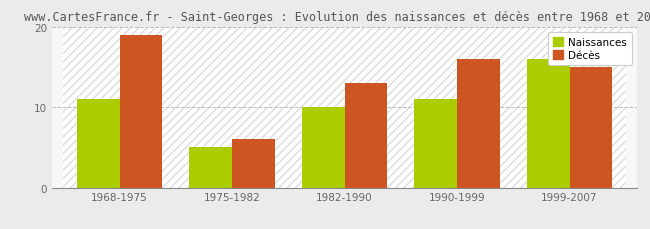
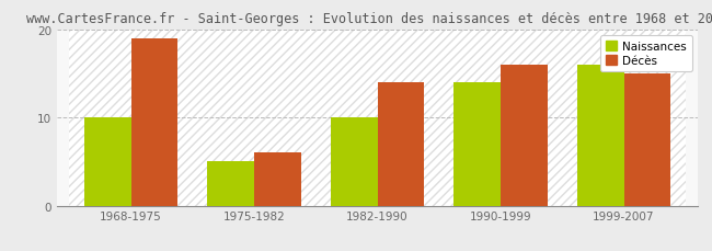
Naissances/1968-1975: 11 -> 10
Décès/1982-1990: 13 -> 14
Naissances/1990-1999: 11 -> 14
